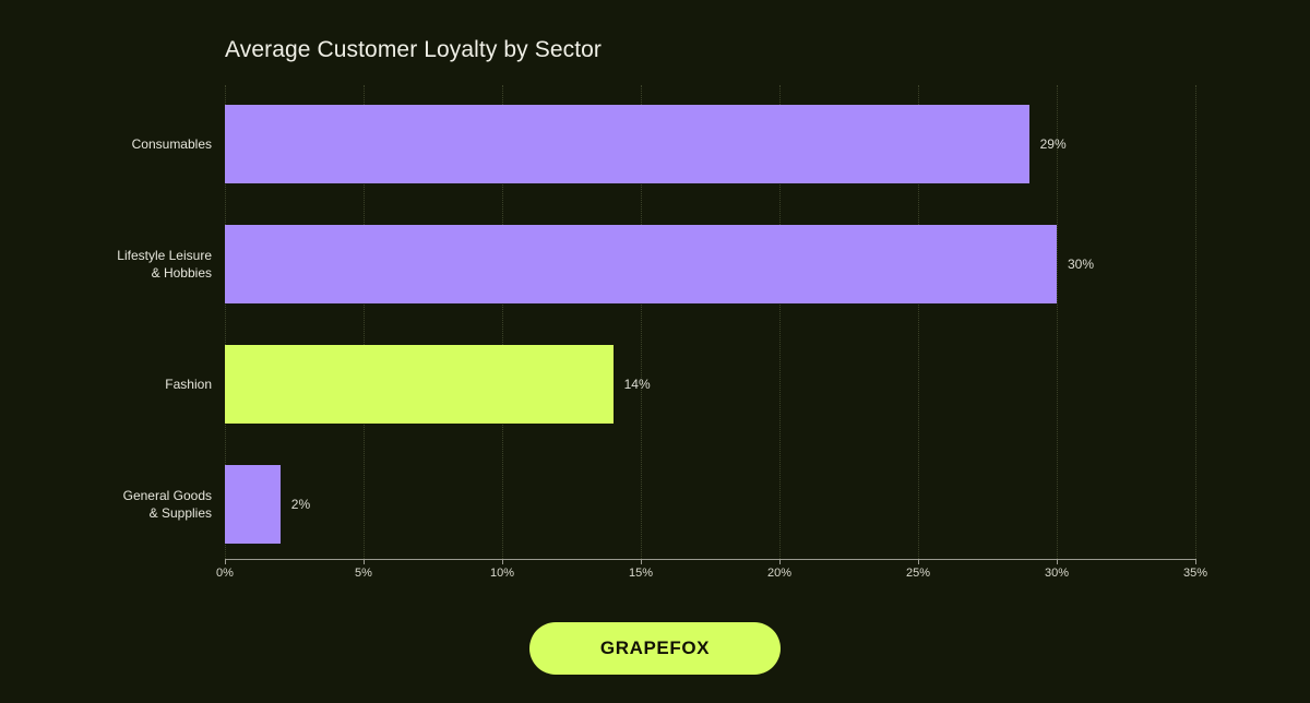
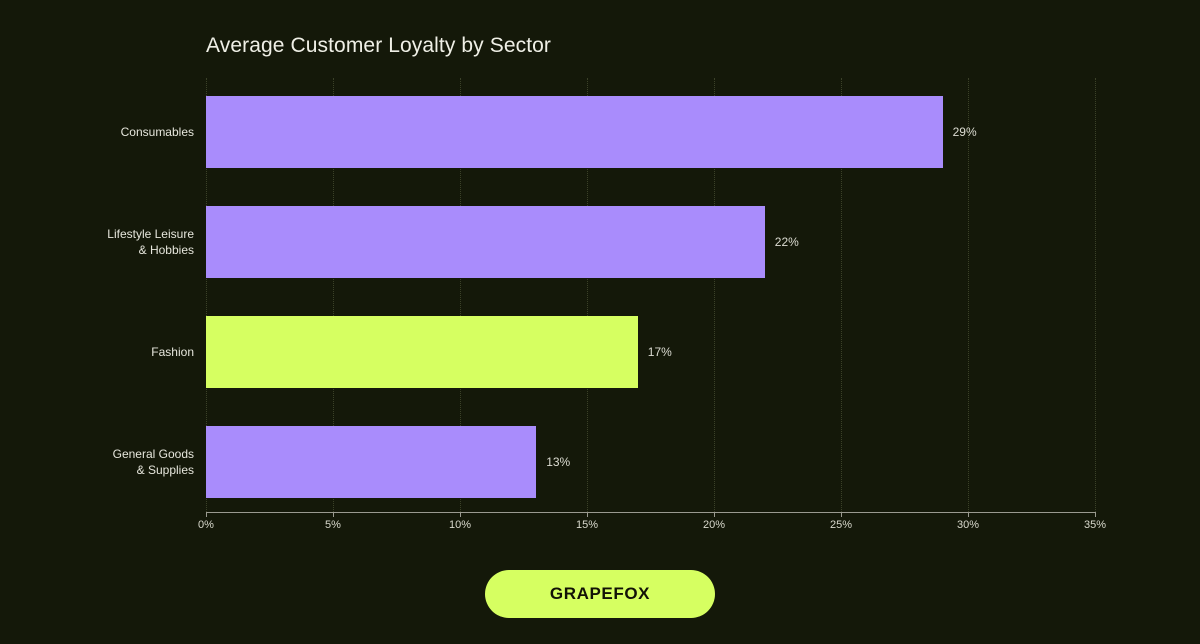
Lifestyle Leisure & Hobbies: 30% -> 22%
Fashion: 14% -> 17%
General Goods & Supplies: 2% -> 13%
